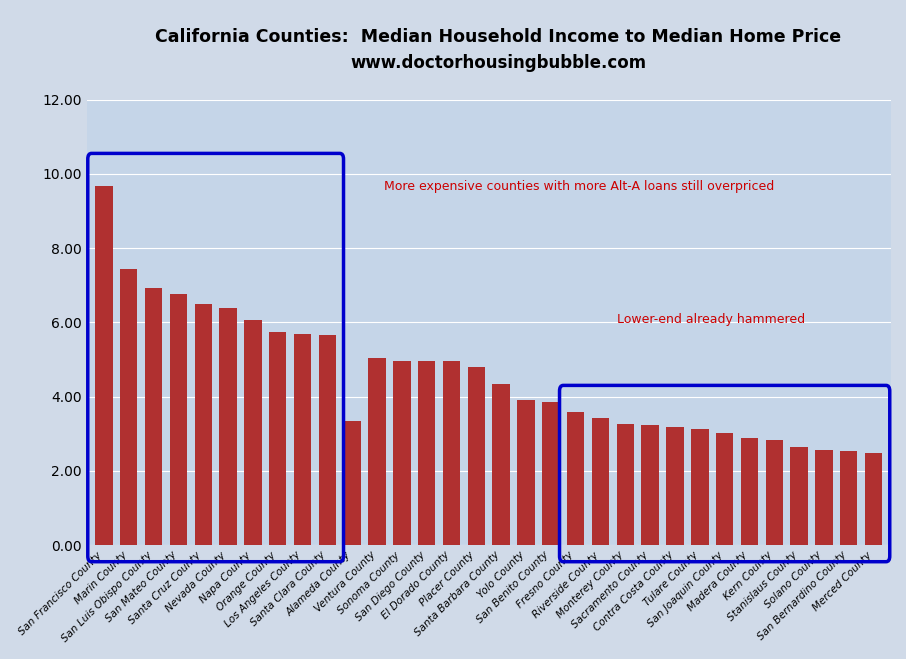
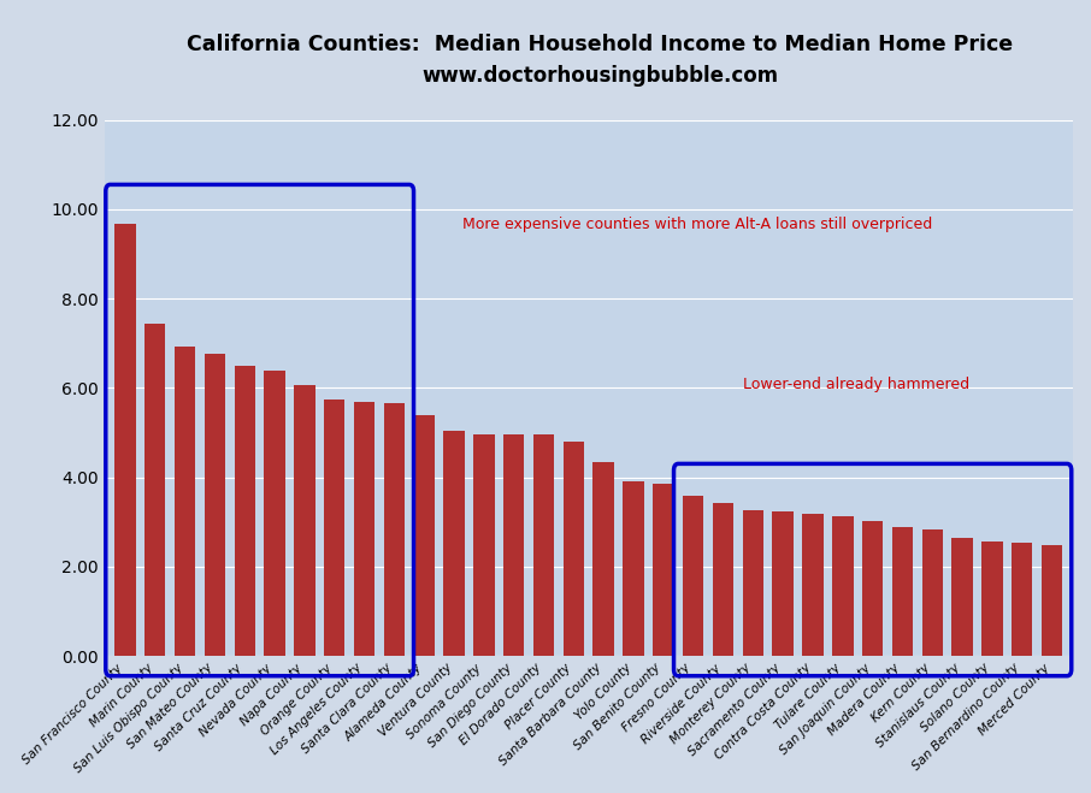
Alameda County: 3.35 -> 5.38
